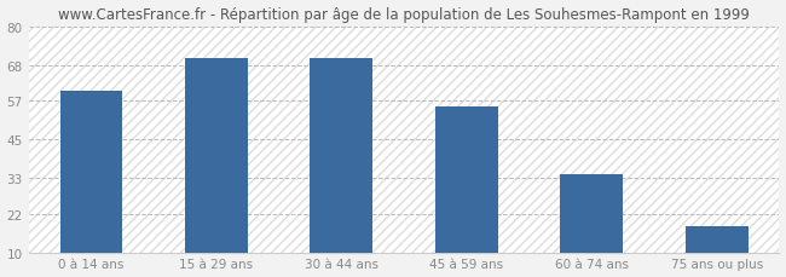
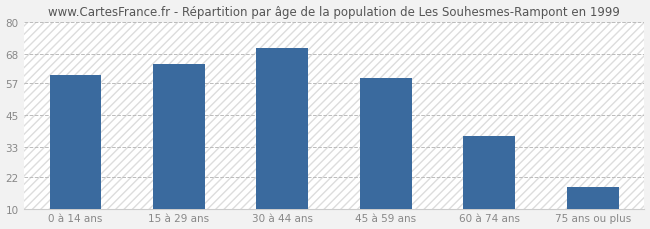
15 à 29 ans: 70 -> 64
45 à 59 ans: 55 -> 59
60 à 74 ans: 34 -> 37
